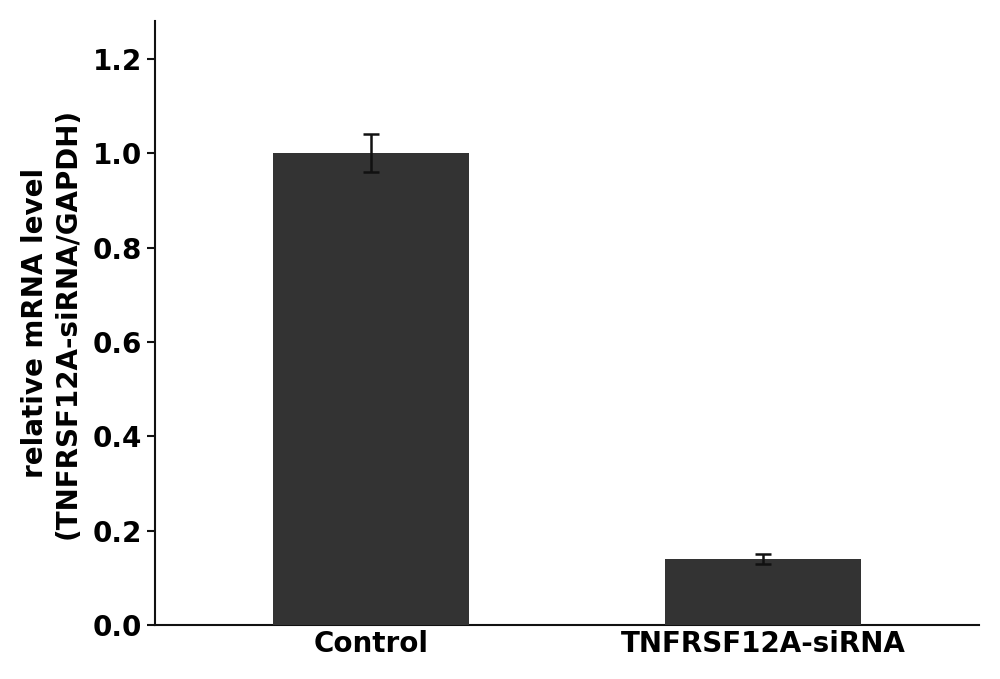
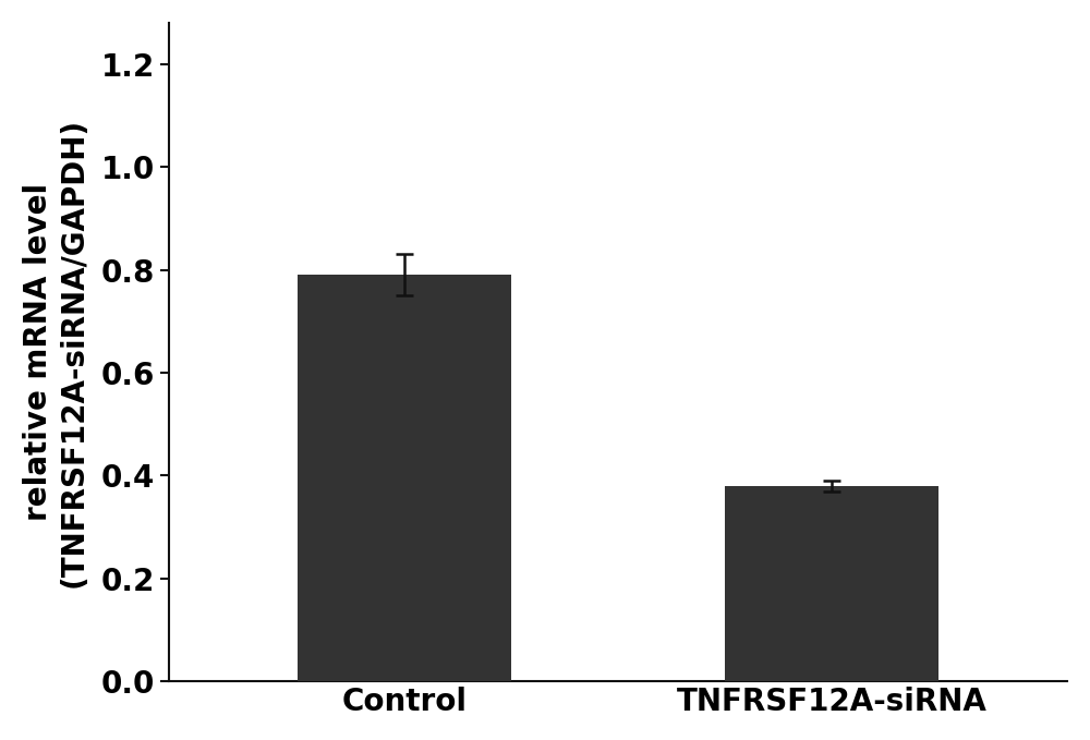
Control: 1.00 -> 0.79
TNFRSF12A-siRNA: 0.14 -> 0.38
